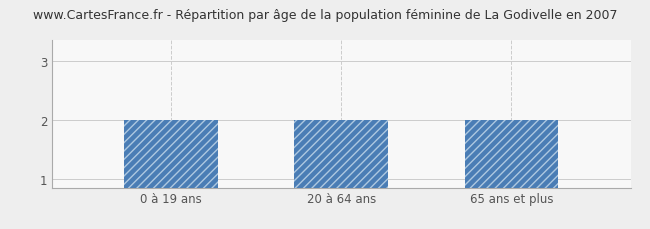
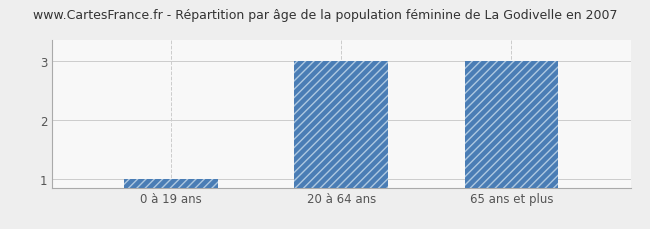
0 à 19 ans: 2 -> 1
20 à 64 ans: 2 -> 3
65 ans et plus: 2 -> 3
